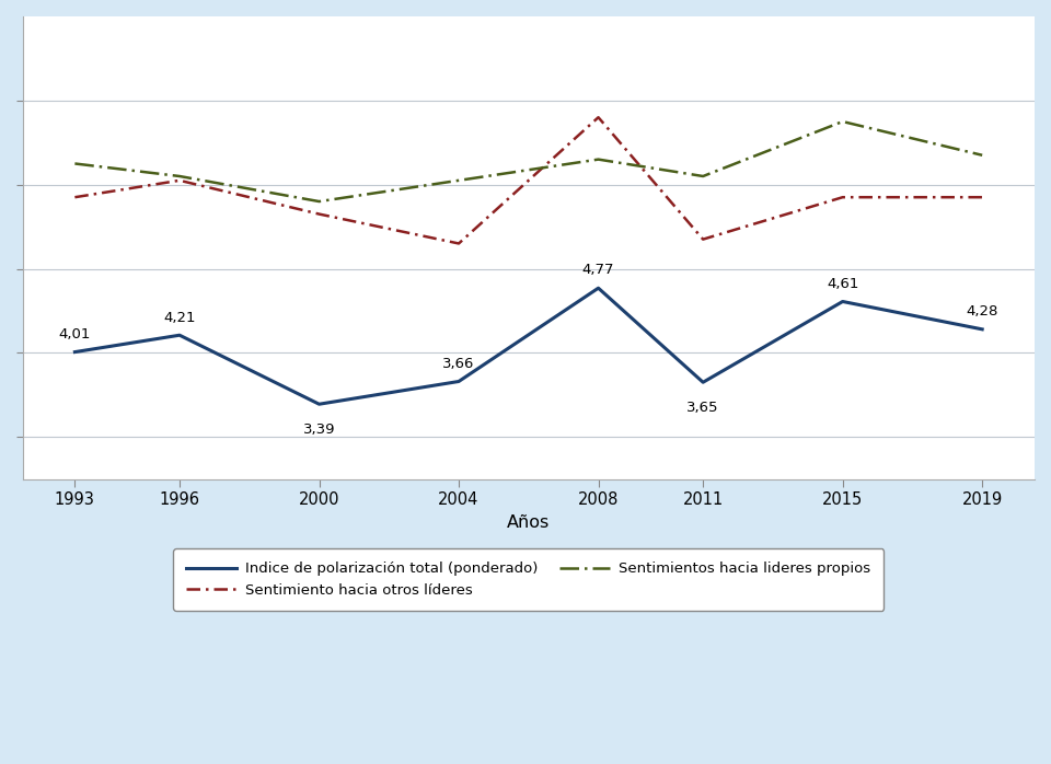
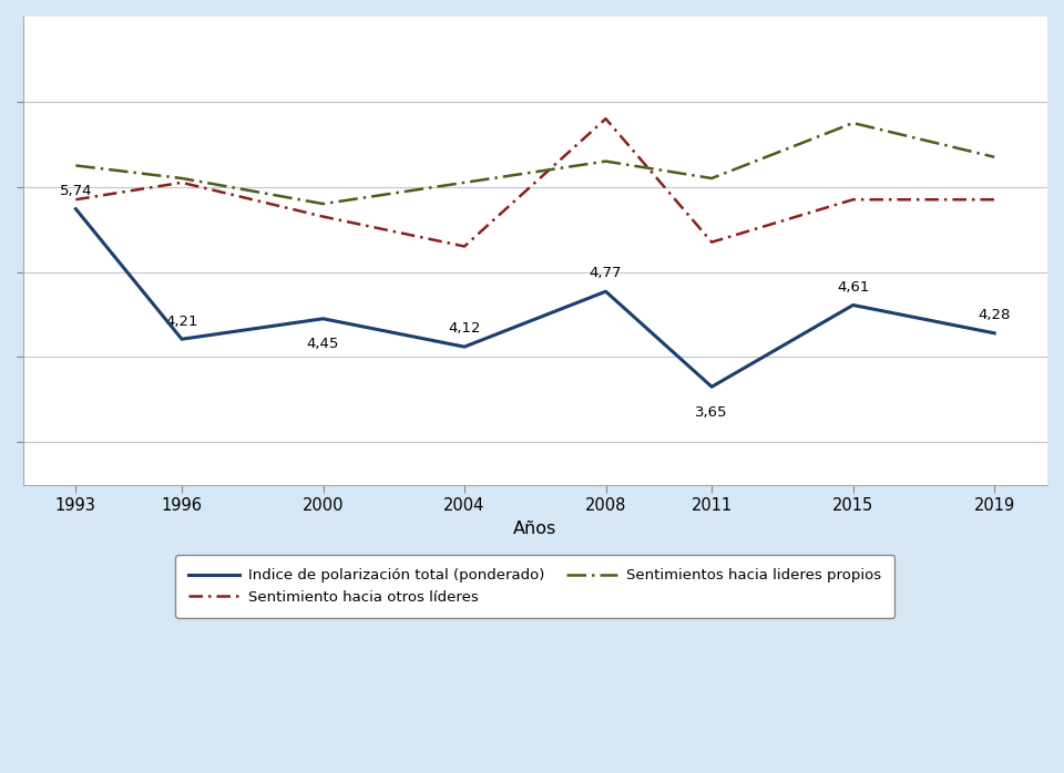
Indice de polarización total (ponderado)/1993: 4,01 -> 5,74
Indice de polarización total (ponderado)/2000: 3,39 -> 4,45
Indice de polarización total (ponderado)/2004: 3,66 -> 4,12
